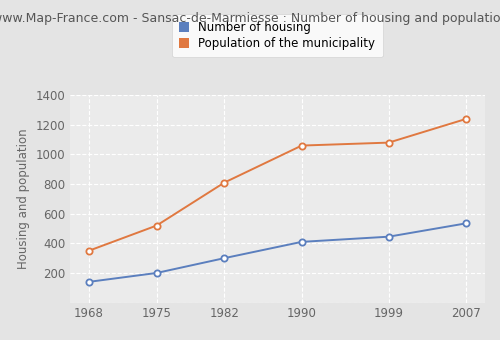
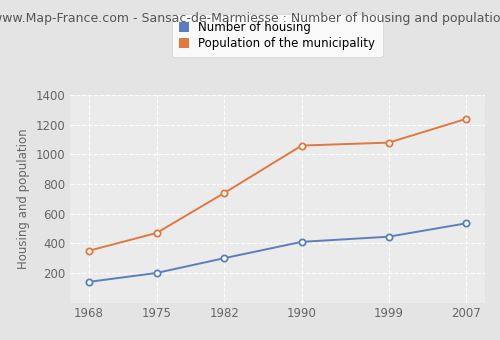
Population of the municipality/1975: 520 -> 470
Population of the municipality/1982: 810 -> 740
